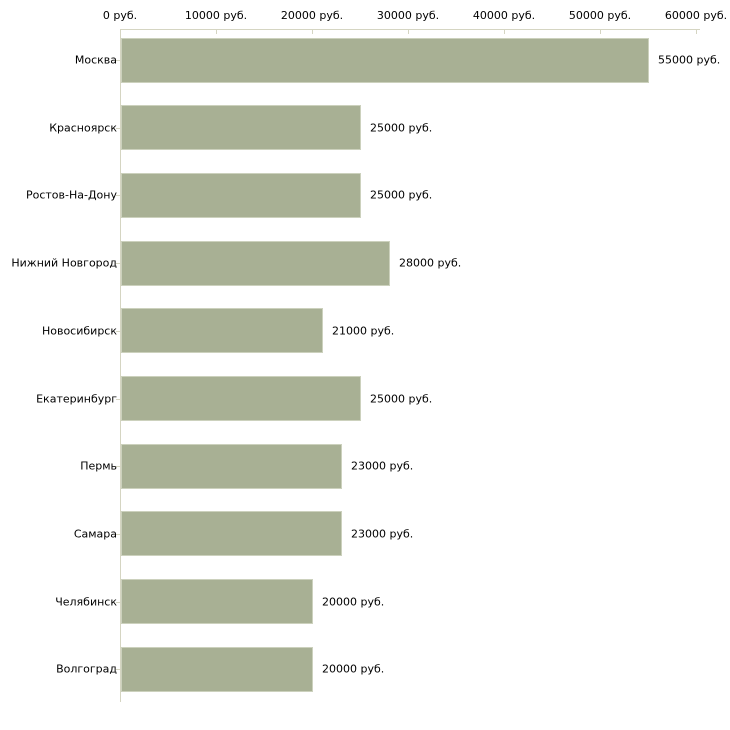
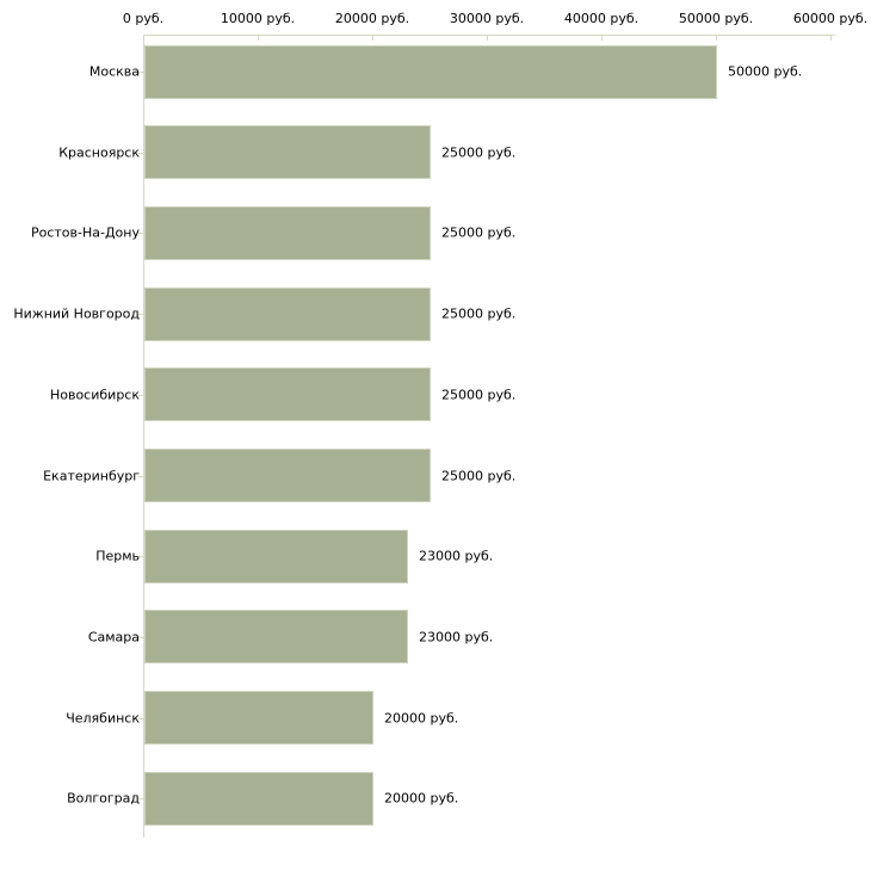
Москва: 55000 -> 50000
Нижний Новгород: 28000 -> 25000
Новосибирск: 21000 -> 25000
